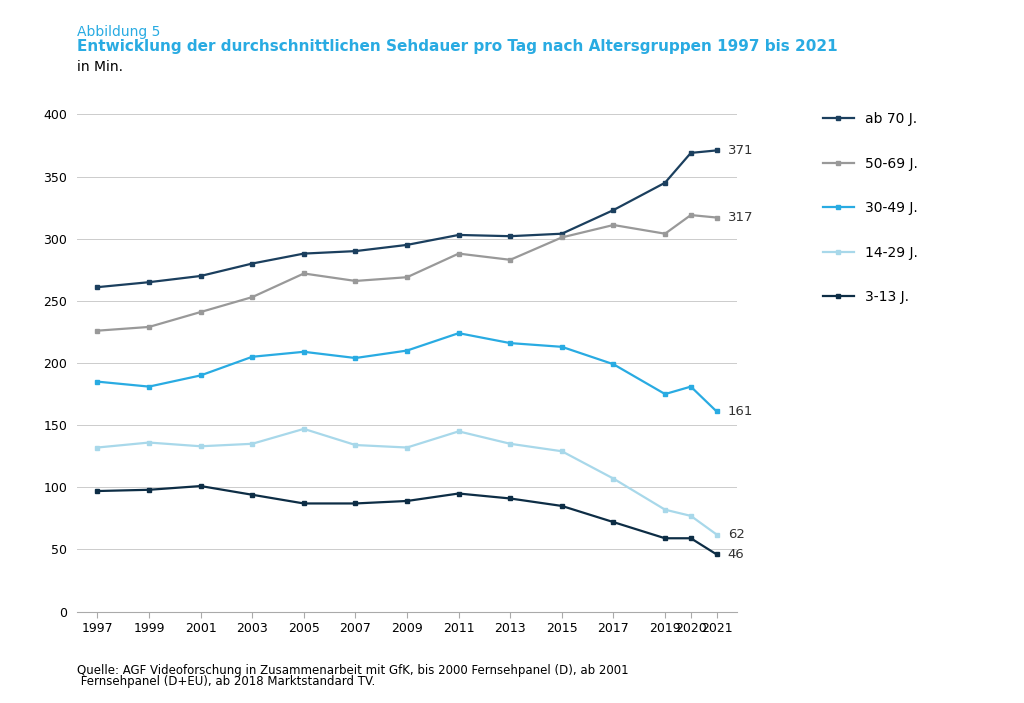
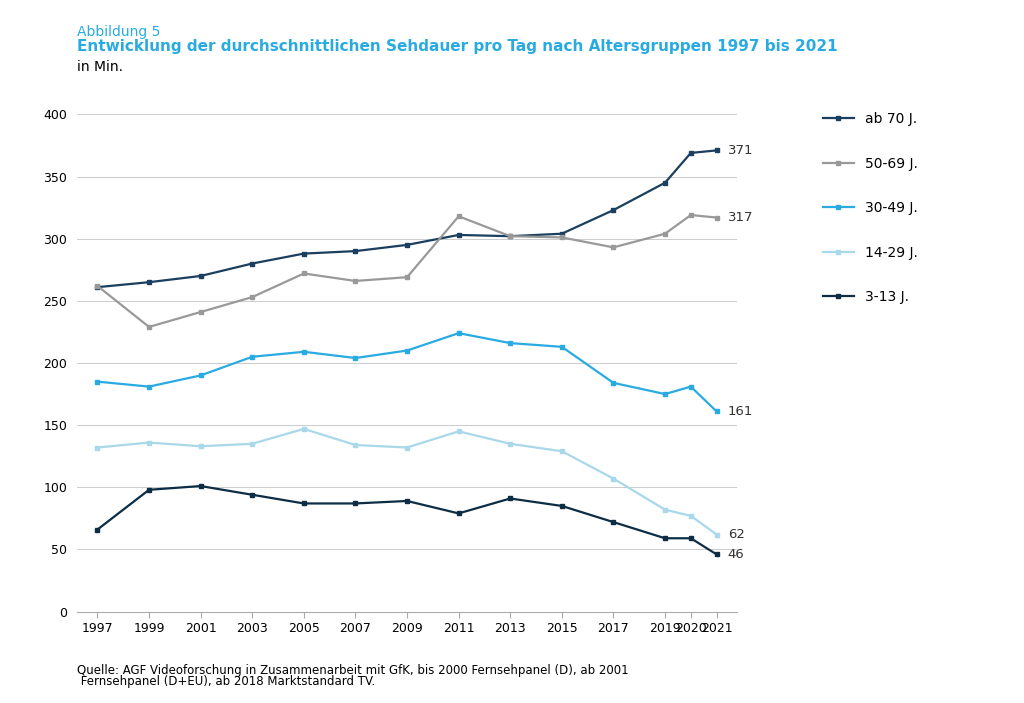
50-69 J./1997: 226 -> 262
3-13 J./1997: 97 -> 66
50-69 J./2011: 288 -> 318
3-13 J./2011: 95 -> 79
50-69 J./2013: 283 -> 302
50-69 J./2017: 311 -> 293
30-49 J./2017: 199 -> 184
